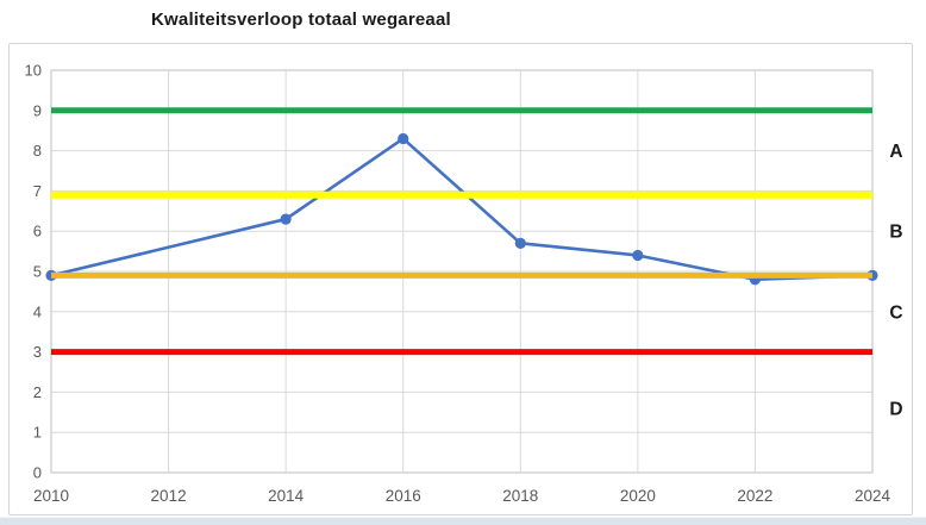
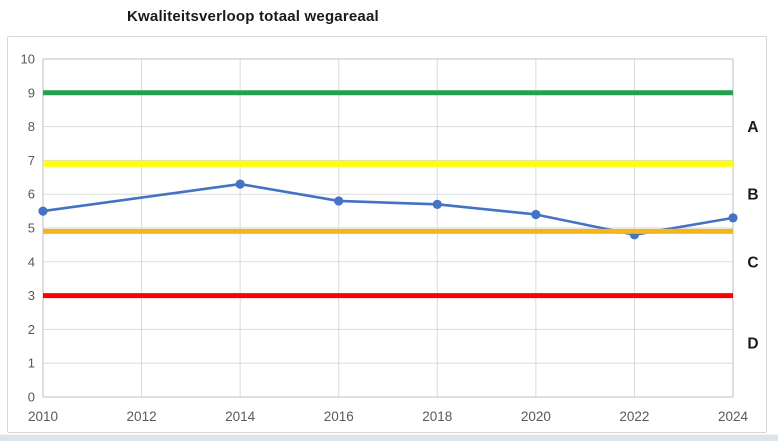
2010: 4.9 -> 5.5
2016: 8.3 -> 5.8
2024: 4.9 -> 5.3
